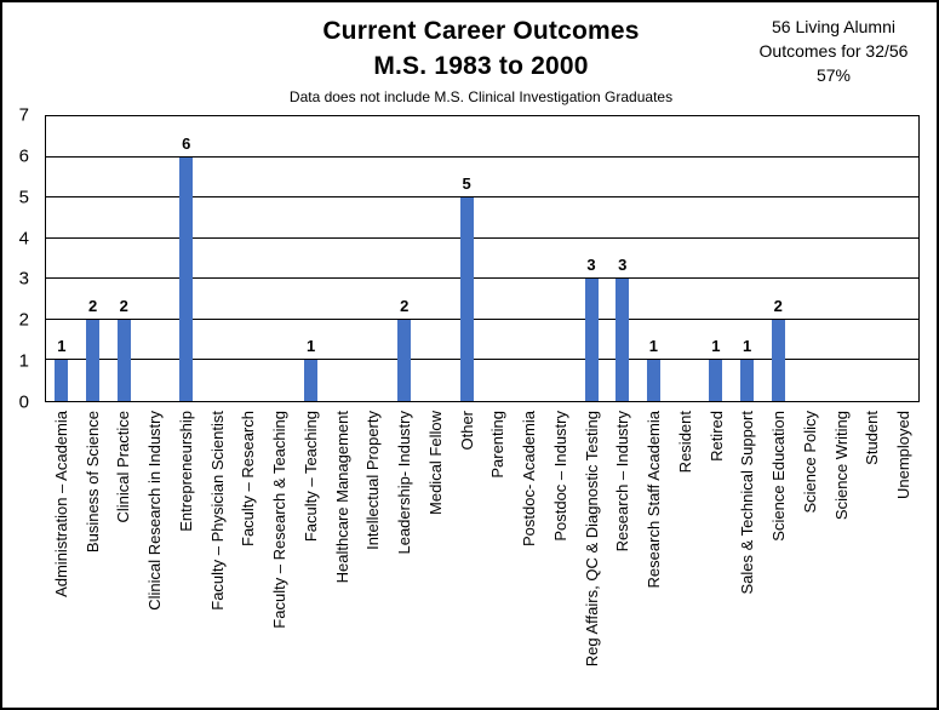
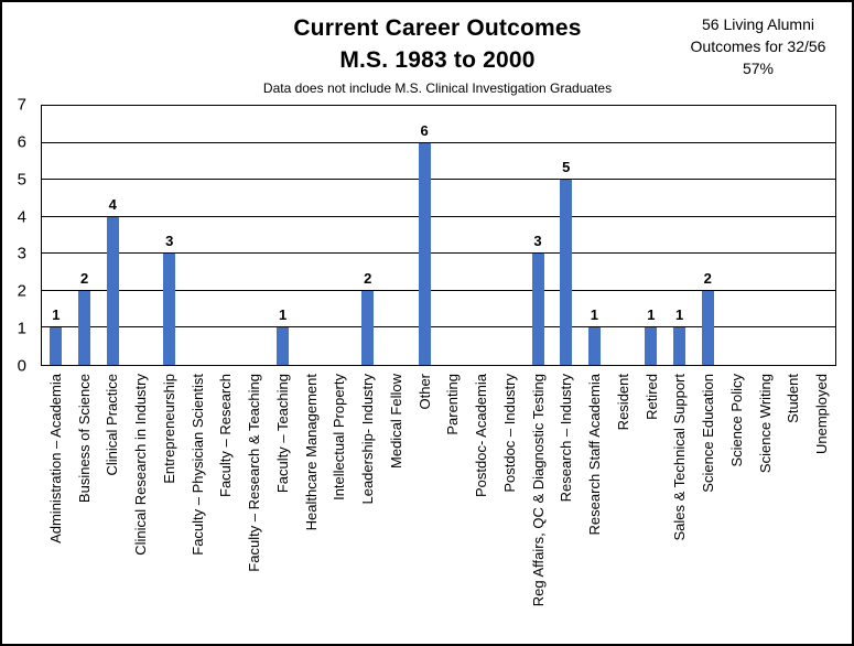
Clinical Practice: 2 -> 4
Entrepreneurship: 6 -> 3
Other: 5 -> 6
Research – Industry: 3 -> 5
